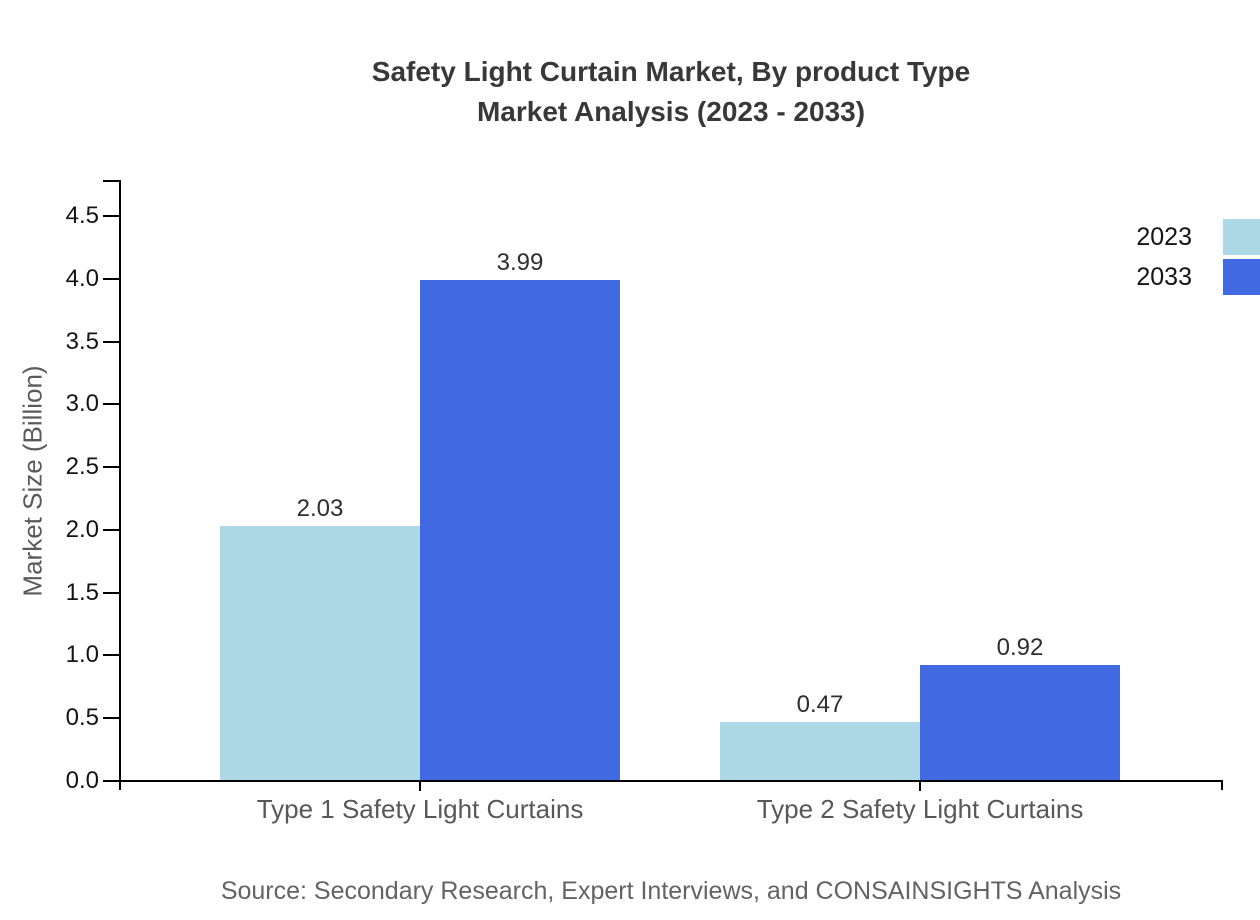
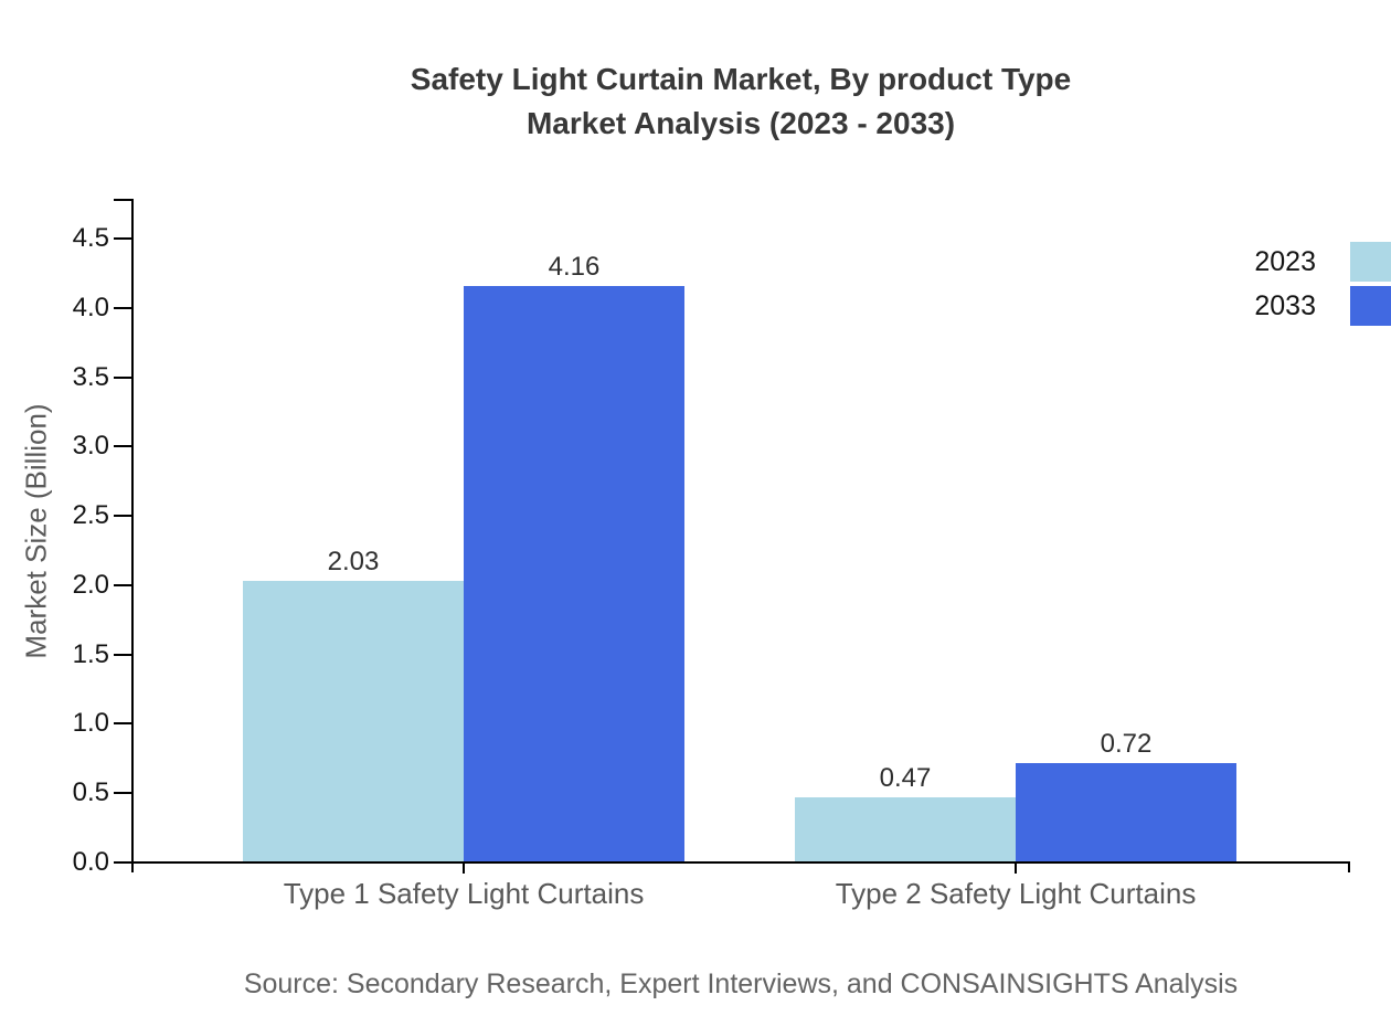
2033/Type 1 Safety Light Curtains: 3.99 -> 4.16
2033/Type 2 Safety Light Curtains: 0.92 -> 0.72
